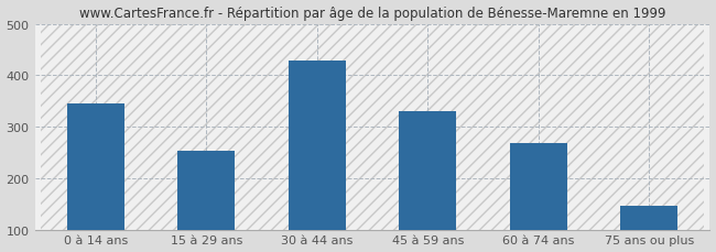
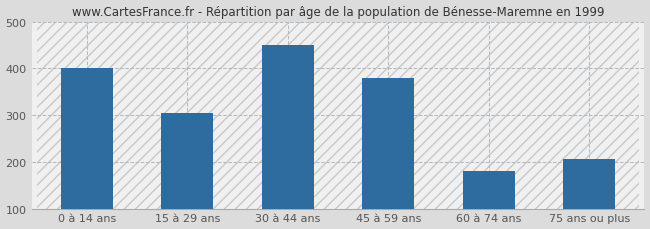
0 à 14 ans: 345 -> 400
15 à 29 ans: 252 -> 305
30 à 44 ans: 428 -> 450
45 à 59 ans: 329 -> 380
60 à 74 ans: 268 -> 180
75 ans ou plus: 146 -> 205
